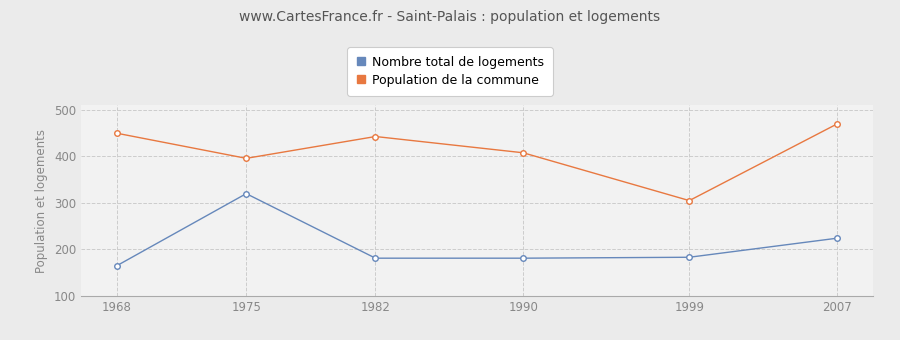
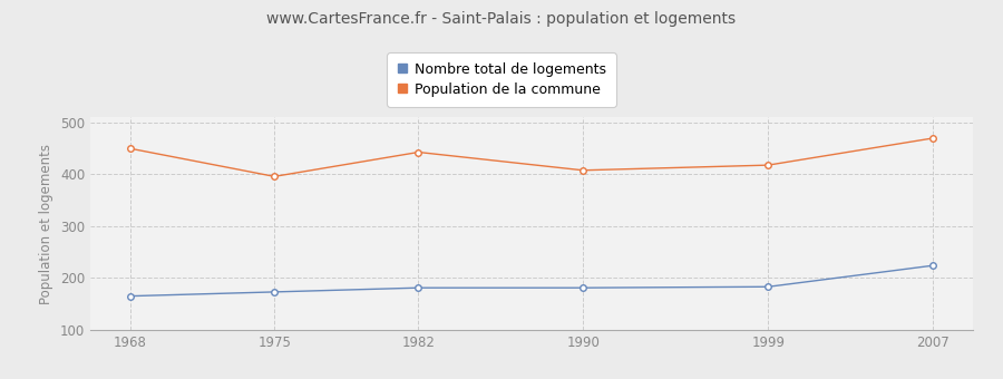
Nombre total de logements/1975: 320 -> 173
Population de la commune/1999: 305 -> 418
